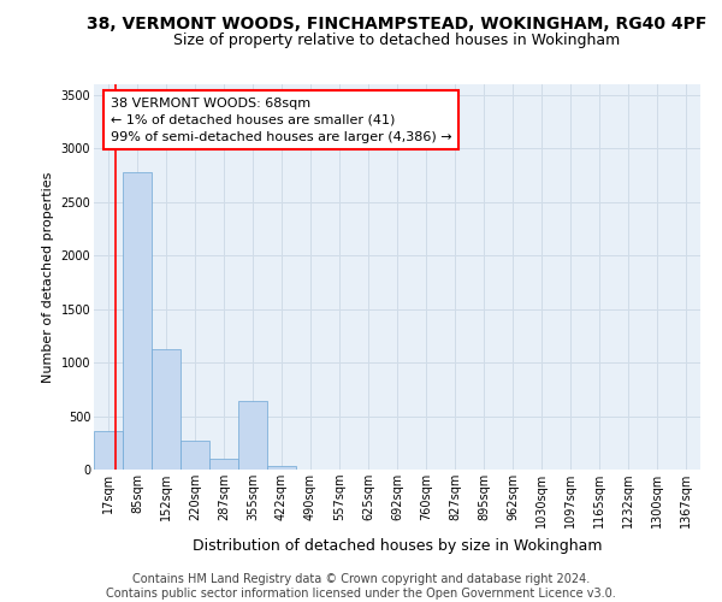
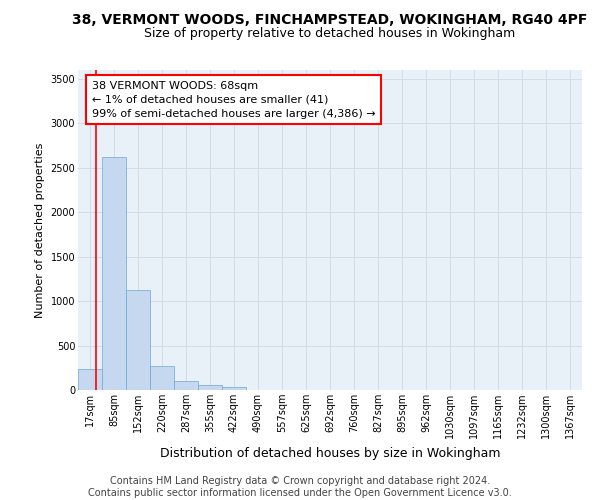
17sqm: 360 -> 240
85sqm: 2780 -> 2620
355sqm: 640 -> 60
